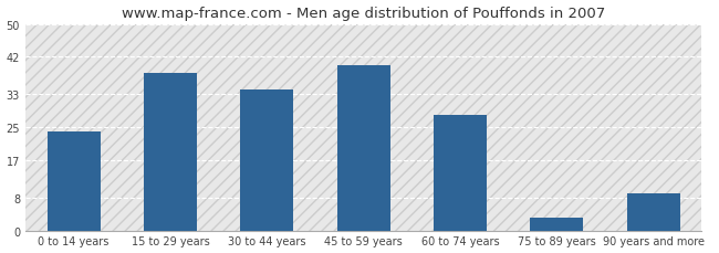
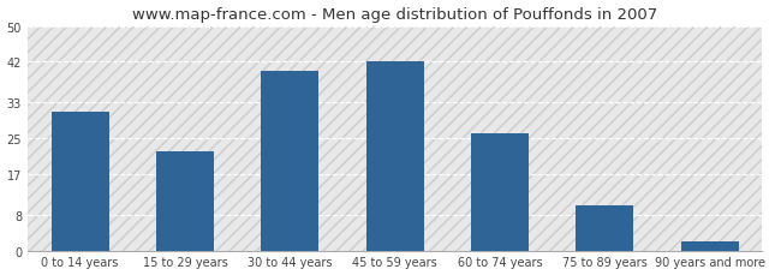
0 to 14 years: 24 -> 31
15 to 29 years: 38 -> 22
30 to 44 years: 34 -> 40
45 to 59 years: 40 -> 42
60 to 74 years: 28 -> 26
75 to 89 years: 3 -> 10
90 years and more: 9 -> 2
